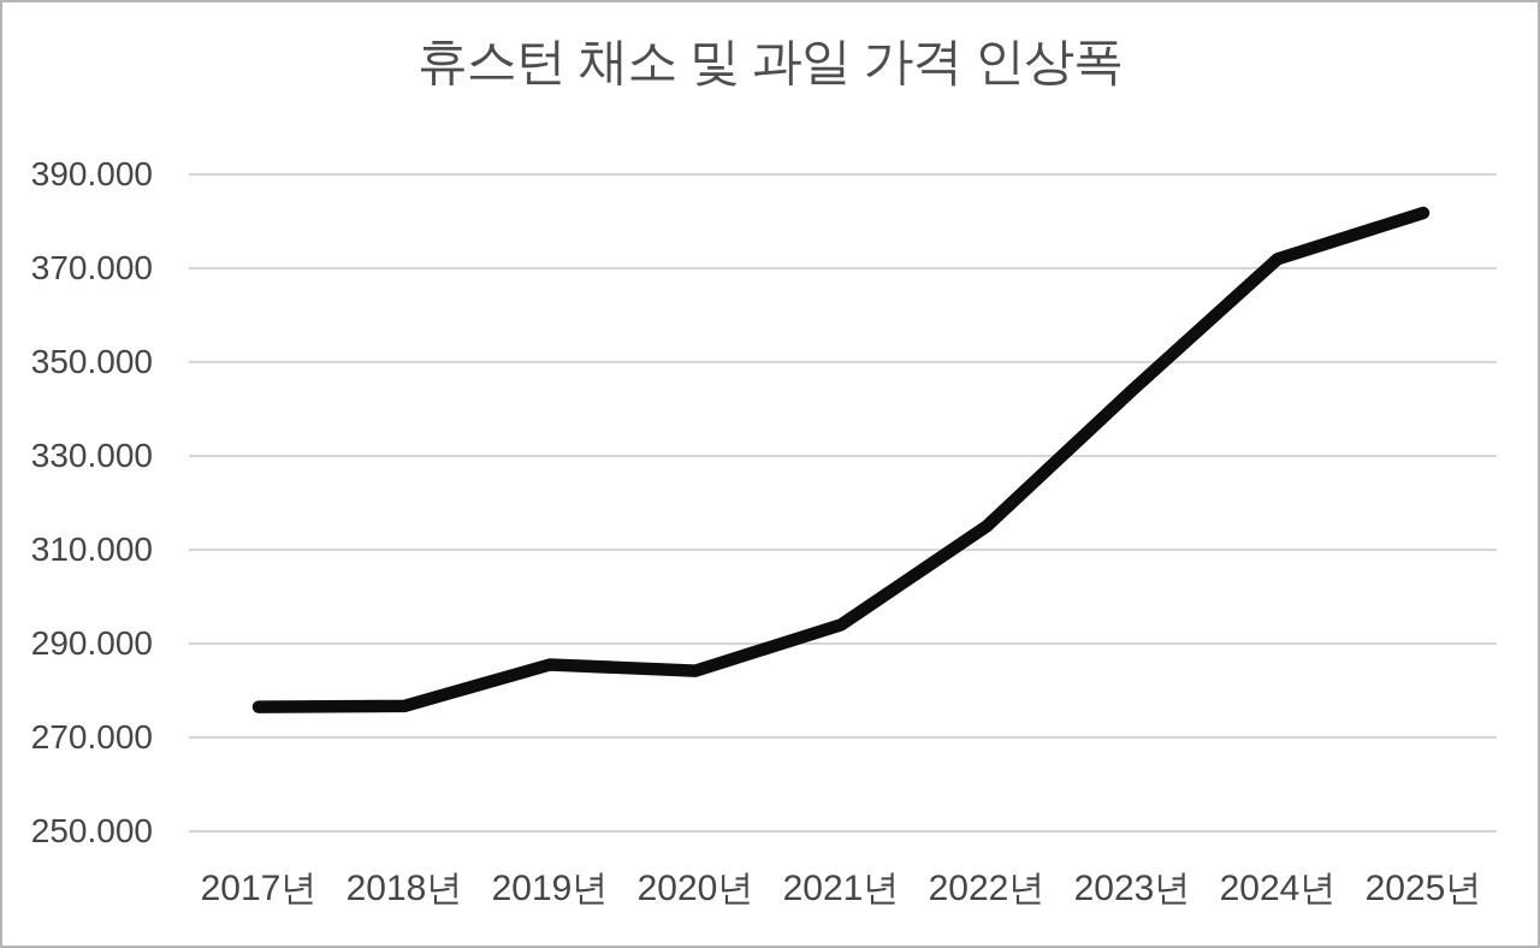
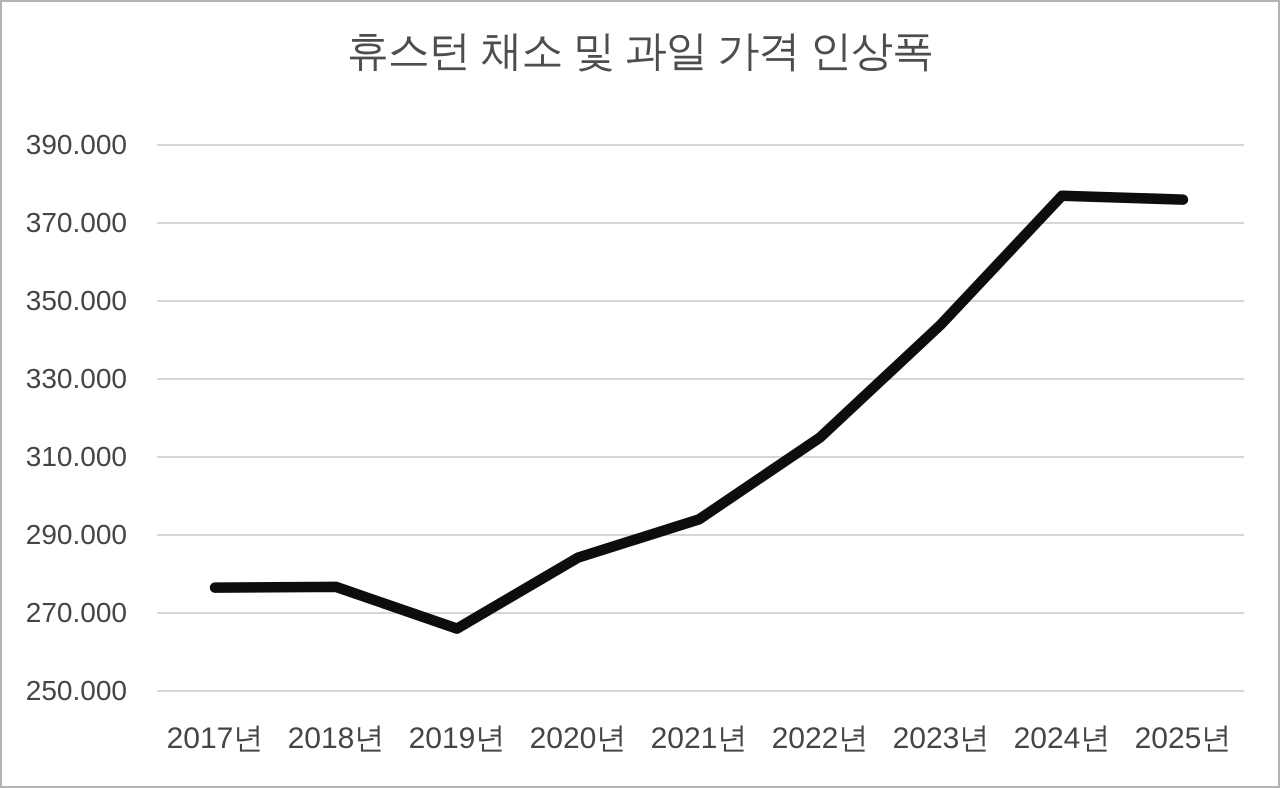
2019년: 286000 -> 266000
2024년: 372000 -> 377000
2025년: 382000 -> 376000
